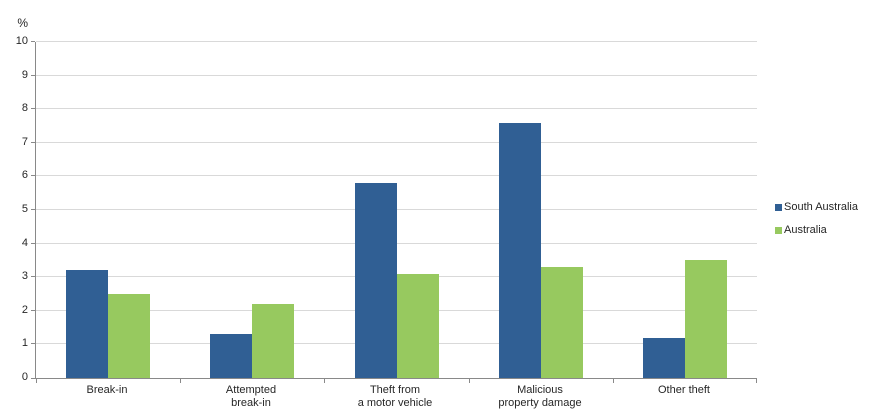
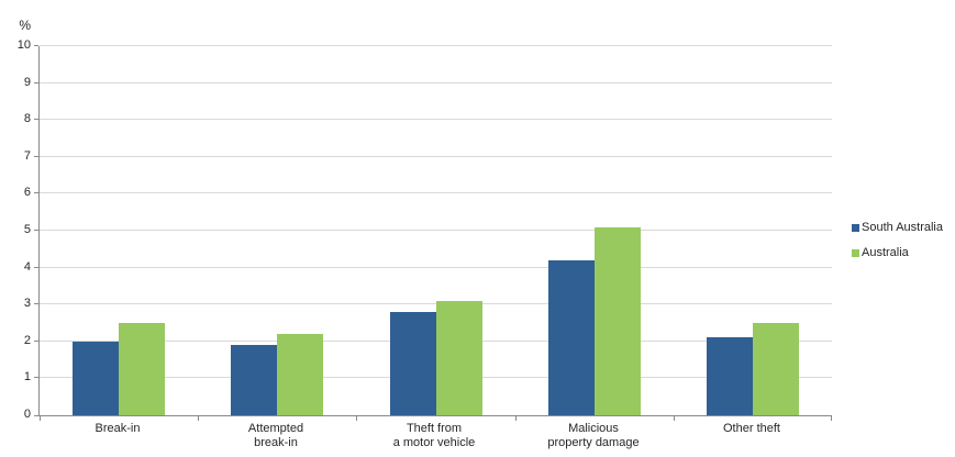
South Australia/Break-in: 3.2 -> 2.0
South Australia/Attempted break-in: 1.3 -> 1.9
South Australia/Theft from a motor vehicle: 5.8 -> 2.8
South Australia/Malicious property damage: 7.6 -> 4.2
Australia/Malicious property damage: 3.3 -> 5.1
South Australia/Other theft: 1.2 -> 2.1
Australia/Other theft: 3.5 -> 2.5
